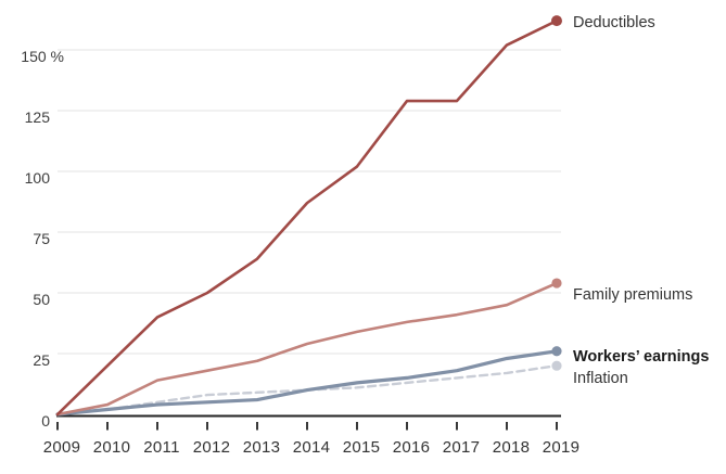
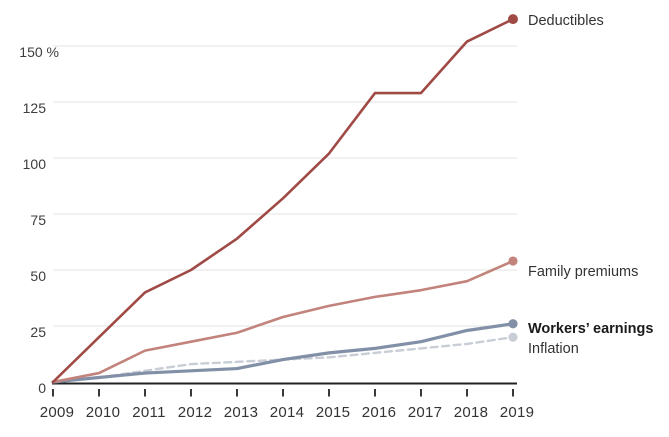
Deductibles/2014: 87 -> 82
